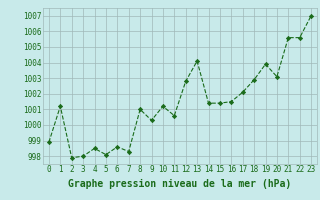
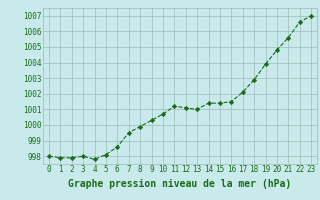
0: 998.9 -> 998.0
1: 1001.2 -> 997.9
4: 998.5 -> 997.8
7: 998.3 -> 999.5
8: 1001.0 -> 999.9
10: 1001.2 -> 1000.7
11: 1000.6 -> 1001.2
12: 1002.8 -> 1001.1
13: 1004.1 -> 1001.0
20: 1003.1 -> 1004.8
22: 1005.6 -> 1006.6
